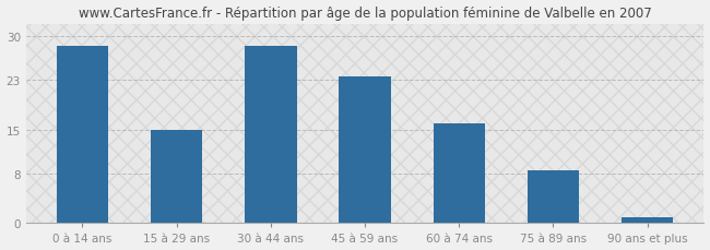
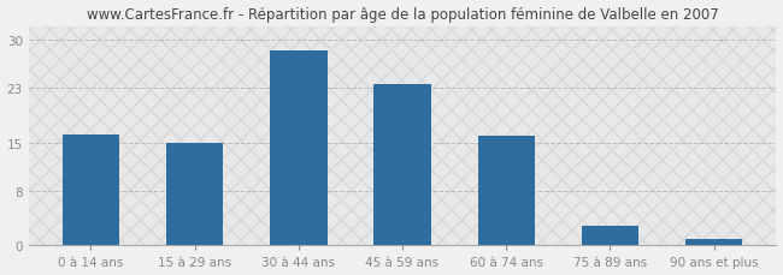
0 à 14 ans: 28.5 -> 16.2
75 à 89 ans: 8.5 -> 2.8
